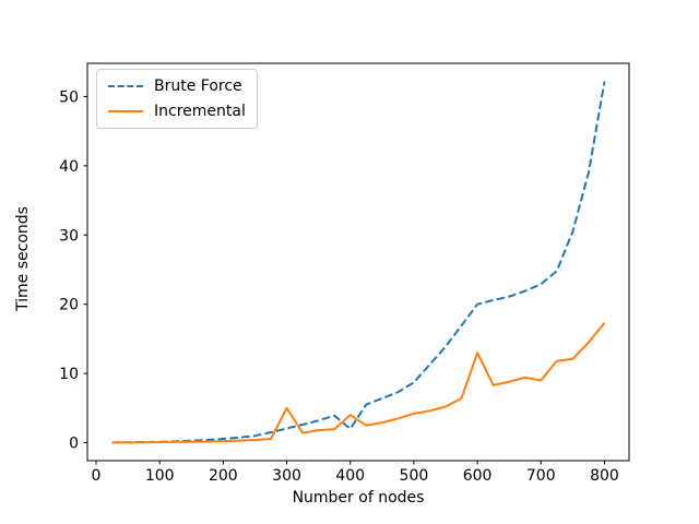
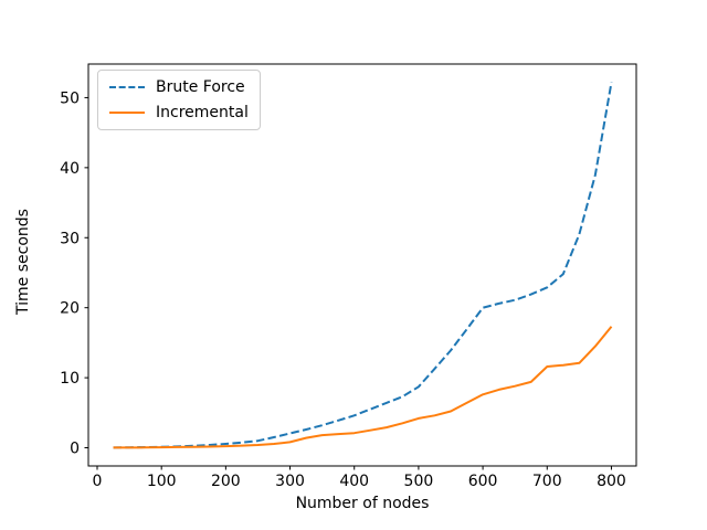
Incremental/300: 5 -> 1
Brute Force/400: 2 -> 5
Incremental/400: 4 -> 2
Incremental/600: 13 -> 8
Incremental/700: 9 -> 12
